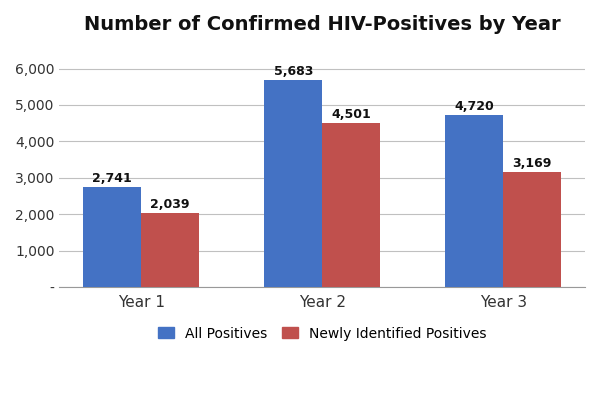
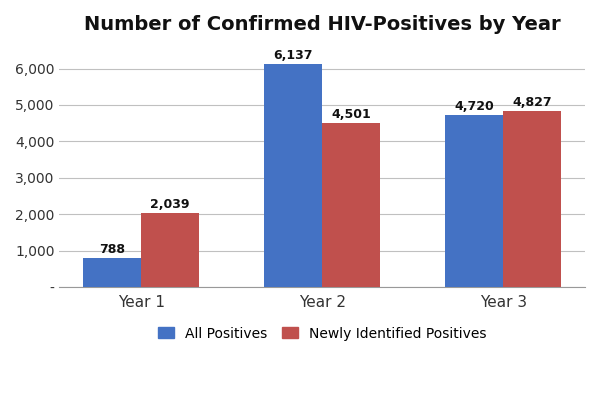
All Positives/Year 1: 2,741 -> 788
All Positives/Year 2: 5,683 -> 6,137
Newly Identified Positives/Year 3: 3,169 -> 4,827
